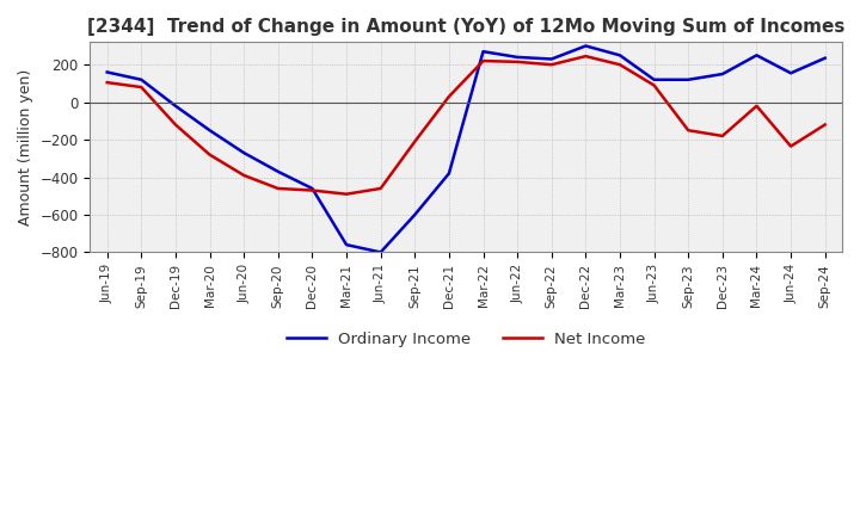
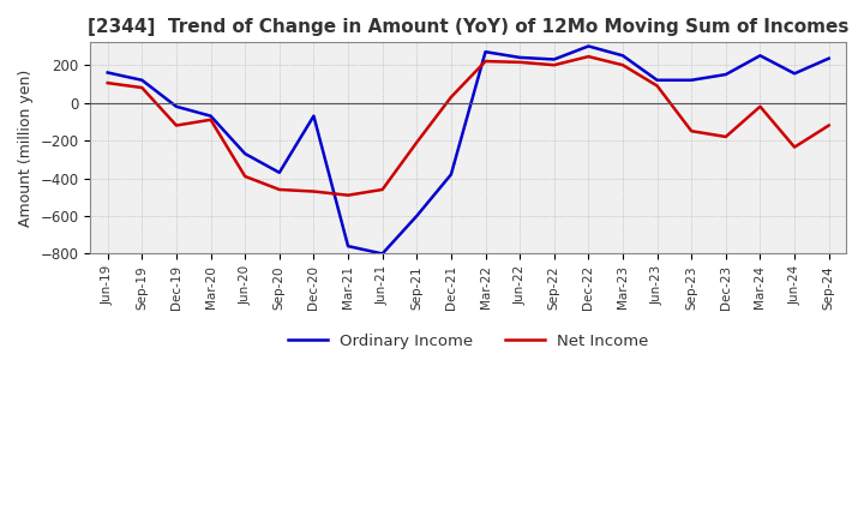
Ordinary Income/Mar-20: -150 -> -70
Net Income/Mar-20: -280 -> -90
Ordinary Income/Dec-20: -460 -> -70
